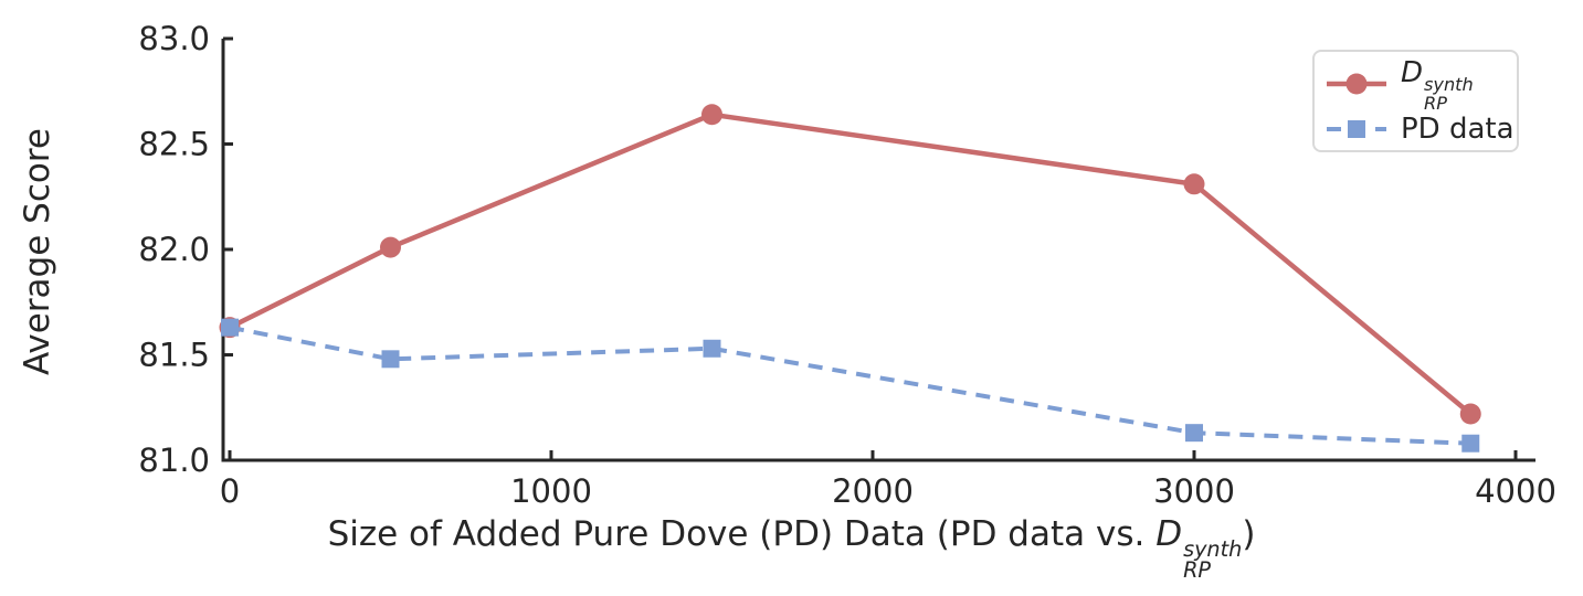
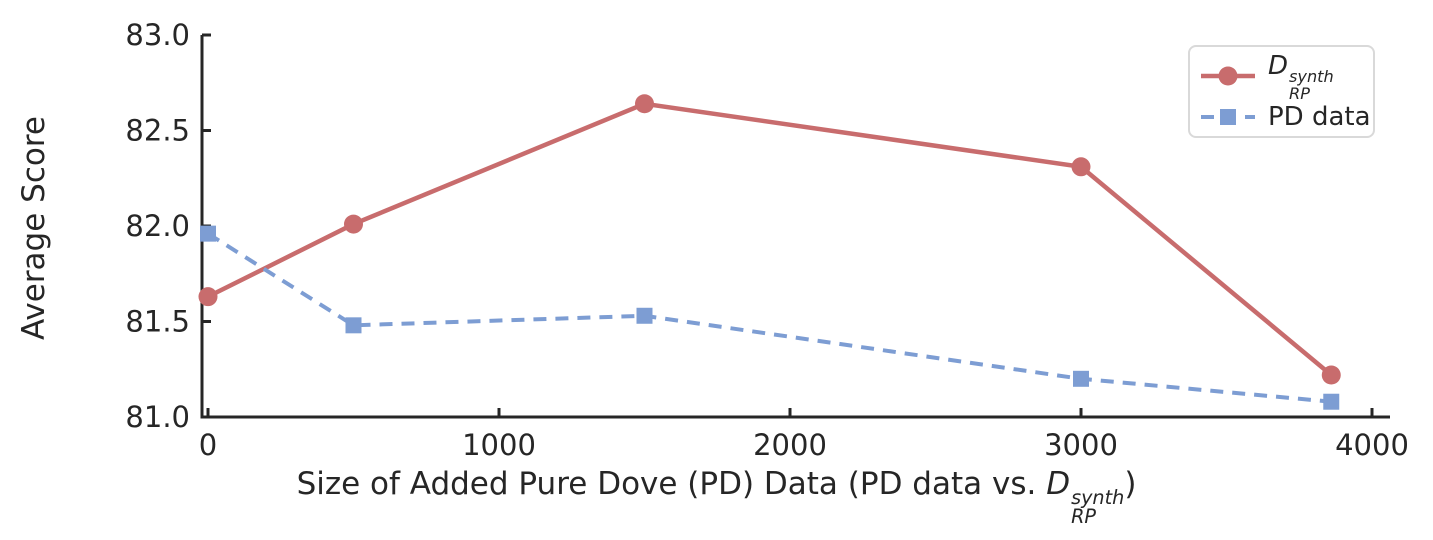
PD data/0: 81.63 -> 81.96
PD data/3000: 81.13 -> 81.20
